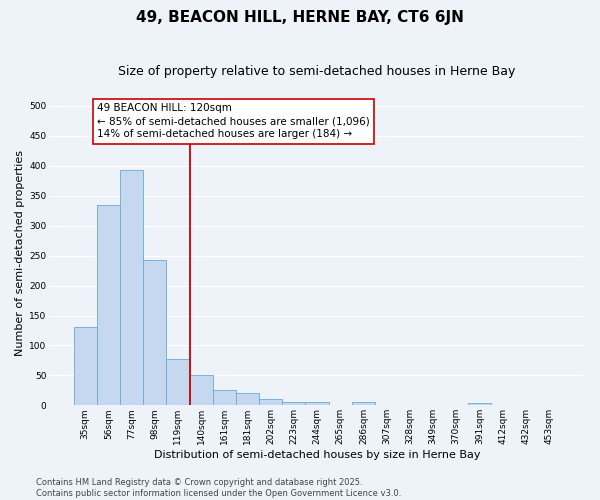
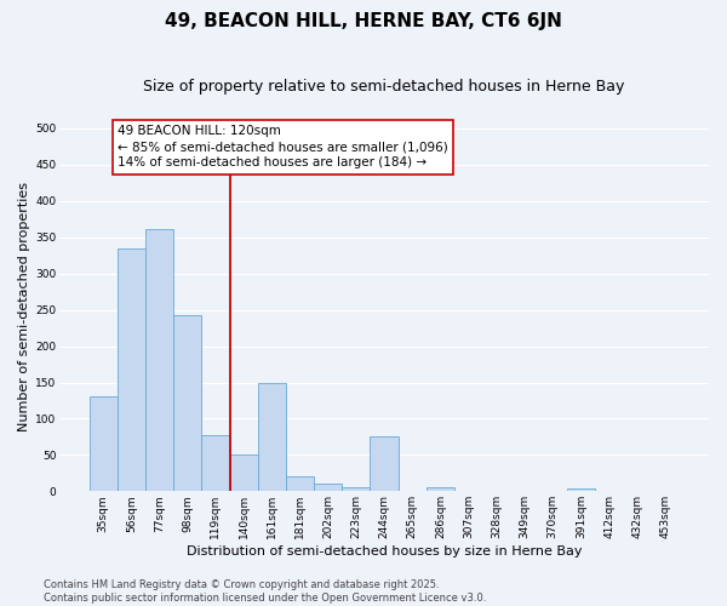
77sqm: 393 -> 362
161sqm: 26 -> 150
244sqm: 6 -> 76
